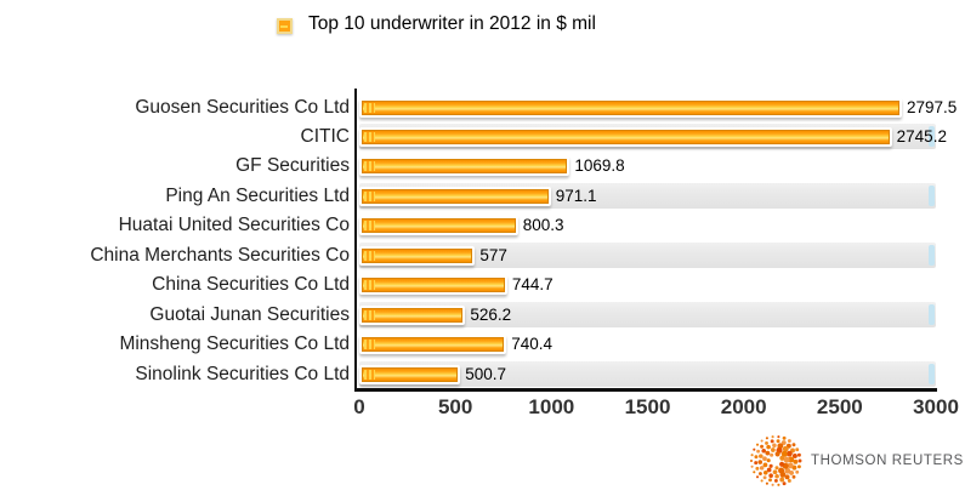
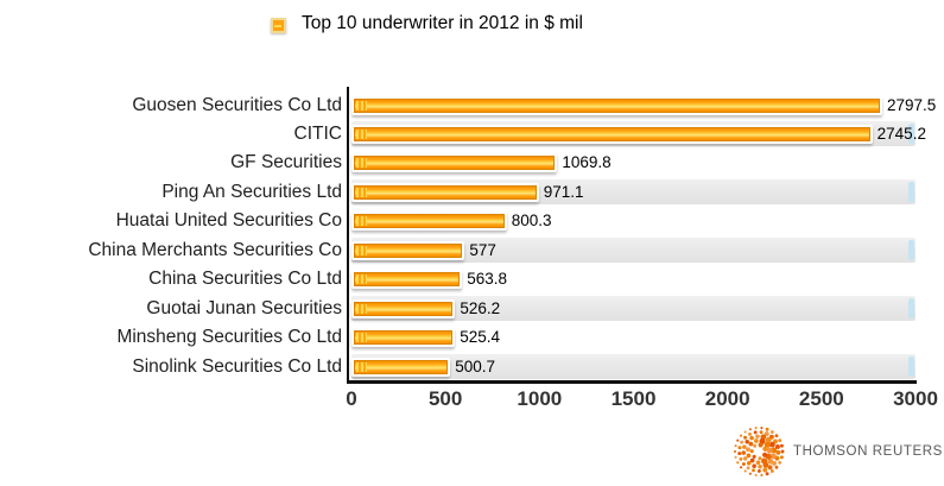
China Securities Co Ltd: 744.7 -> 563.8
Minsheng Securities Co Ltd: 740.4 -> 525.4
